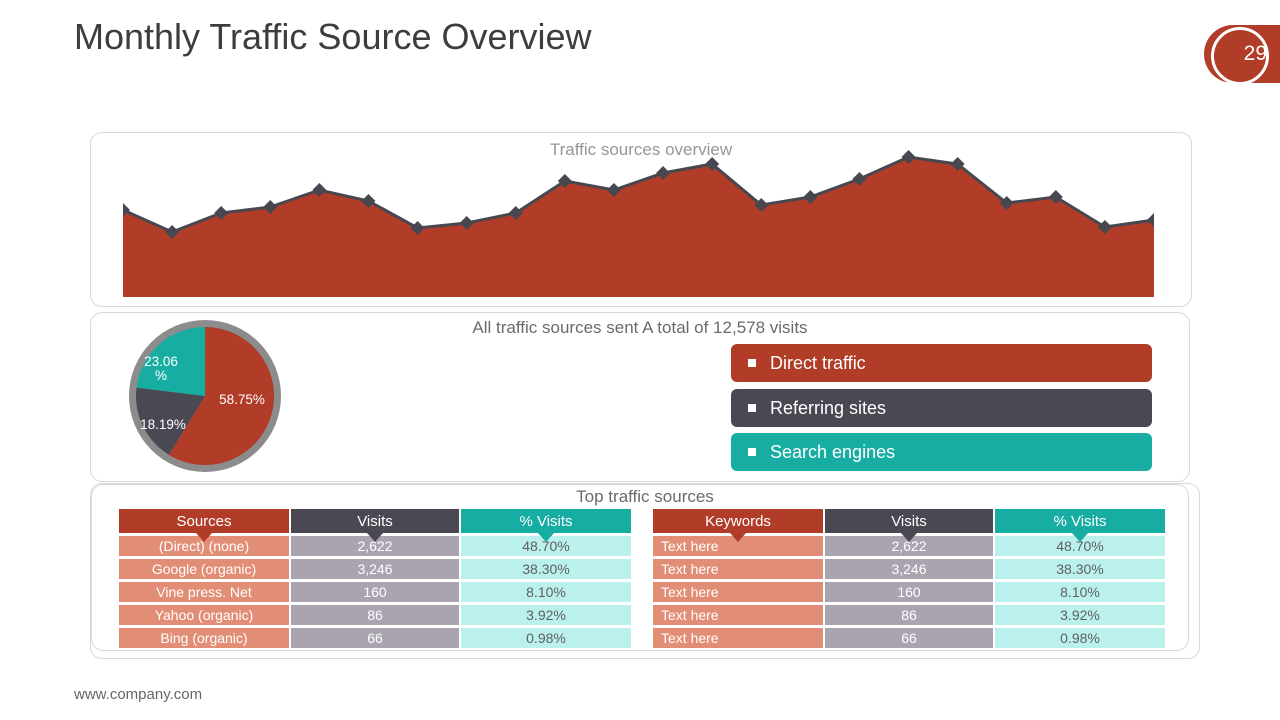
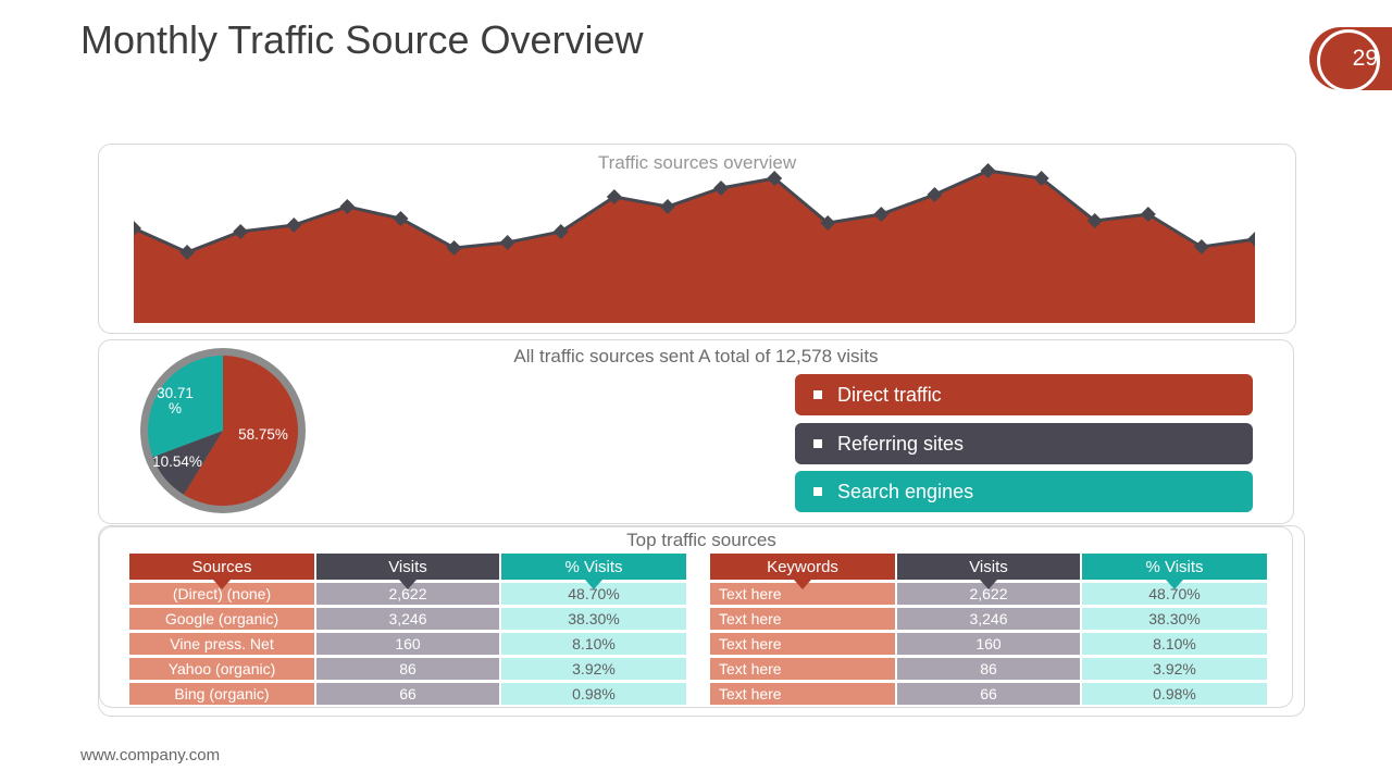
All traffic sources sent A total of 12,578 visits/Referring sites: 18.19% -> 10.54%
All traffic sources sent A total of 12,578 visits/Search engines: 23.06 -> 30.71
